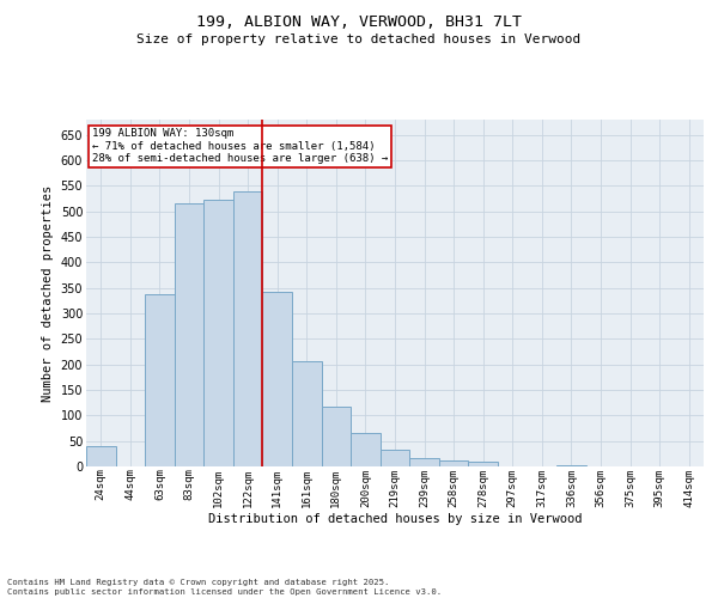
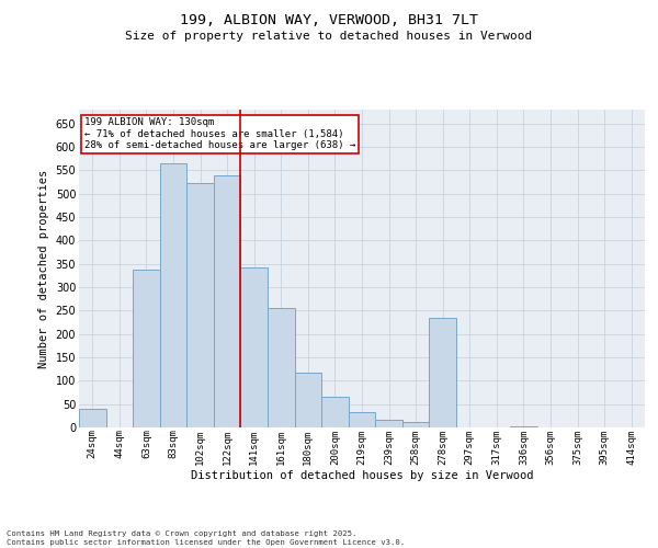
83sqm: 515 -> 565
161sqm: 207 -> 255
278sqm: 10 -> 235
